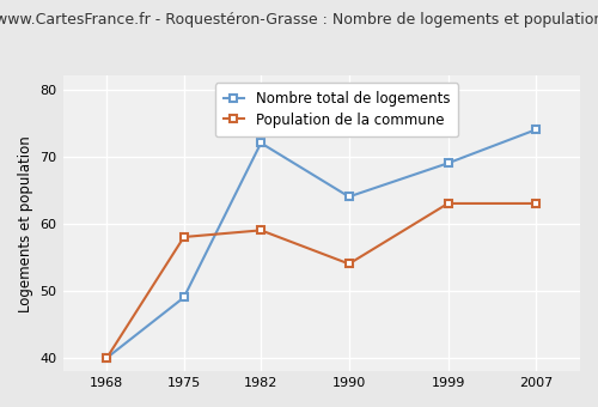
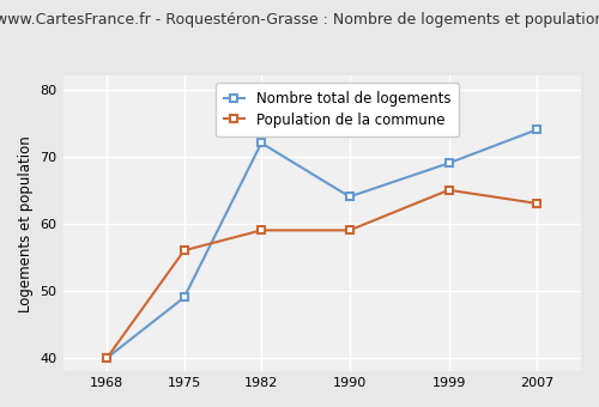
Population de la commune/1975: 58 -> 56
Population de la commune/1990: 54 -> 59
Population de la commune/1999: 63 -> 65
